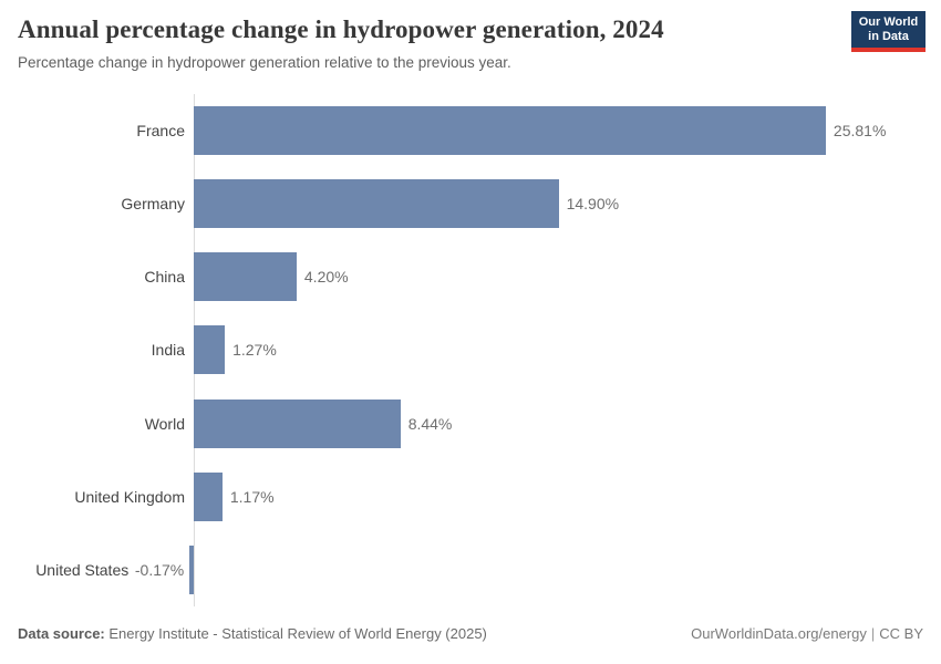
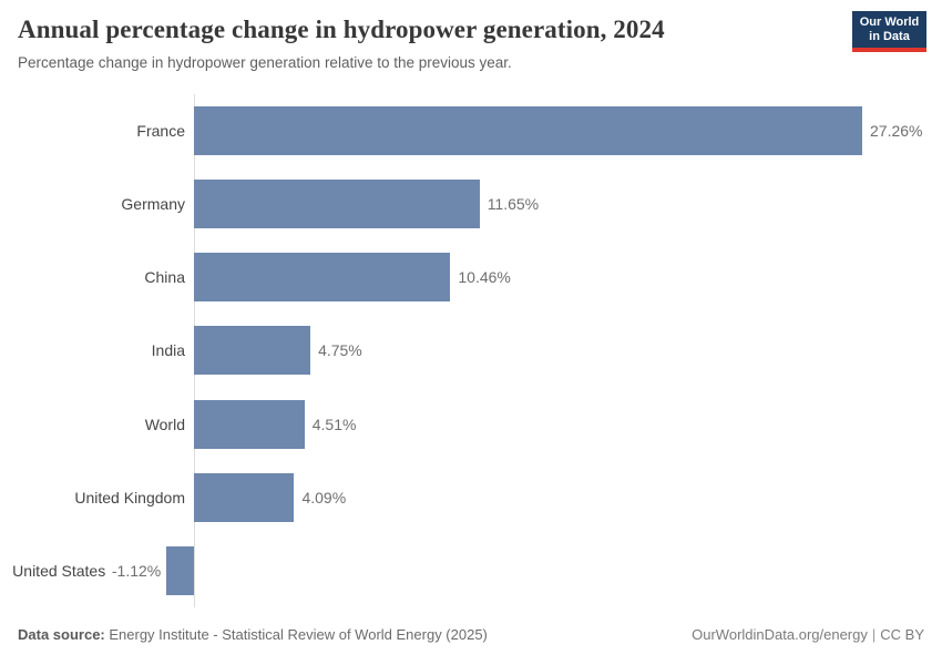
France: 25.81% -> 27.26%
Germany: 14.90% -> 11.65%
China: 4.20% -> 10.46%
India: 1.27% -> 4.75%
World: 8.44% -> 4.51%
United Kingdom: 1.17% -> 4.09%
United States: -0.17% -> -1.12%
